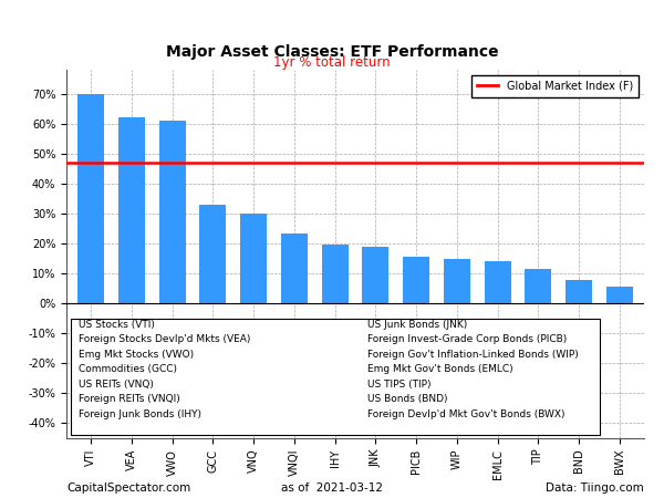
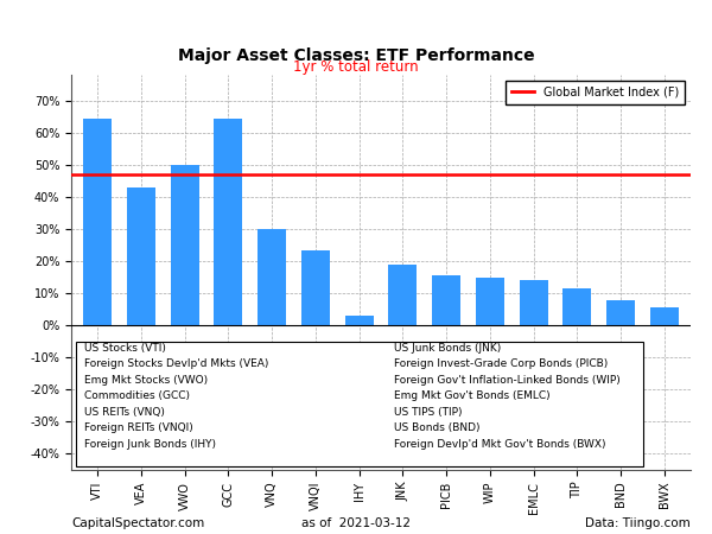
VTI: 70.0% -> 64.5%
VEA: 62.0% -> 43.0%
VWO: 61.0% -> 50.0%
GCC: 33.0% -> 64.5%
IHY: 19.5% -> 3.0%
